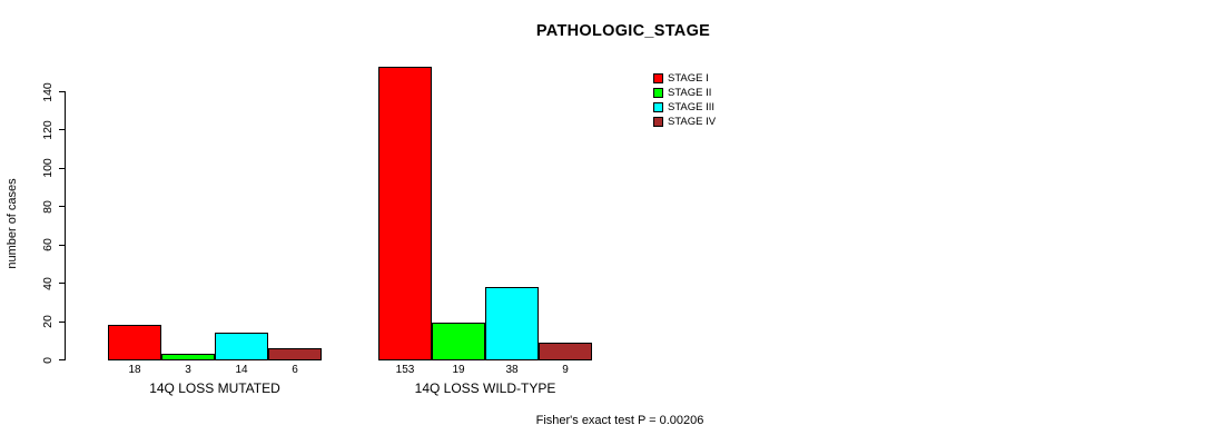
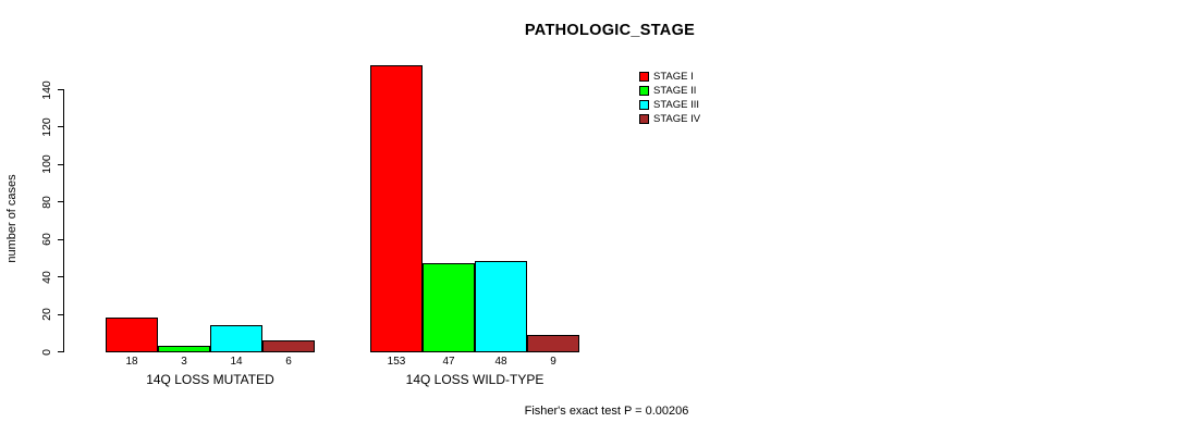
STAGE II/14Q LOSS WILD-TYPE: 19 -> 47
STAGE III/14Q LOSS WILD-TYPE: 38 -> 48
